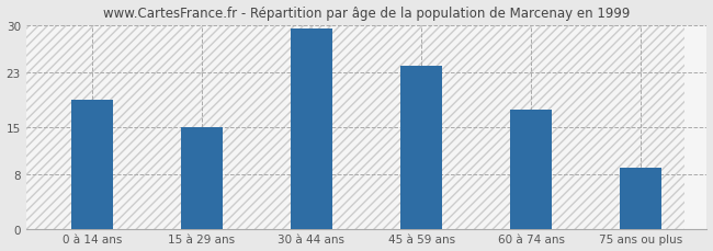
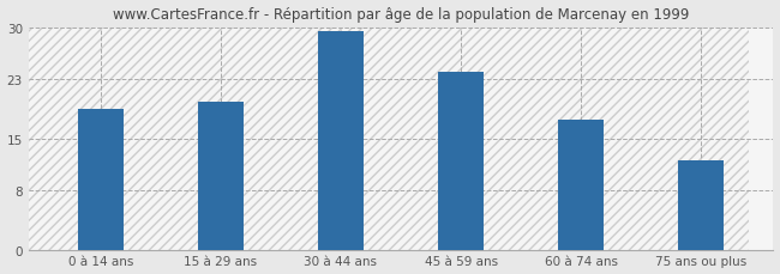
15 à 29 ans: 15.0 -> 20.0
75 ans ou plus: 9.0 -> 12.0
